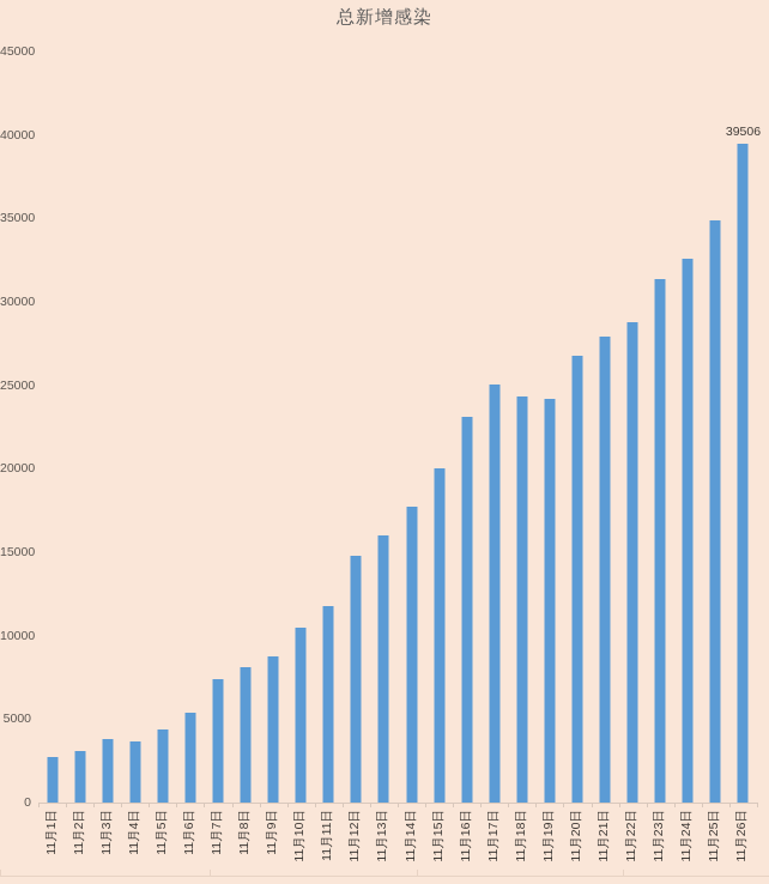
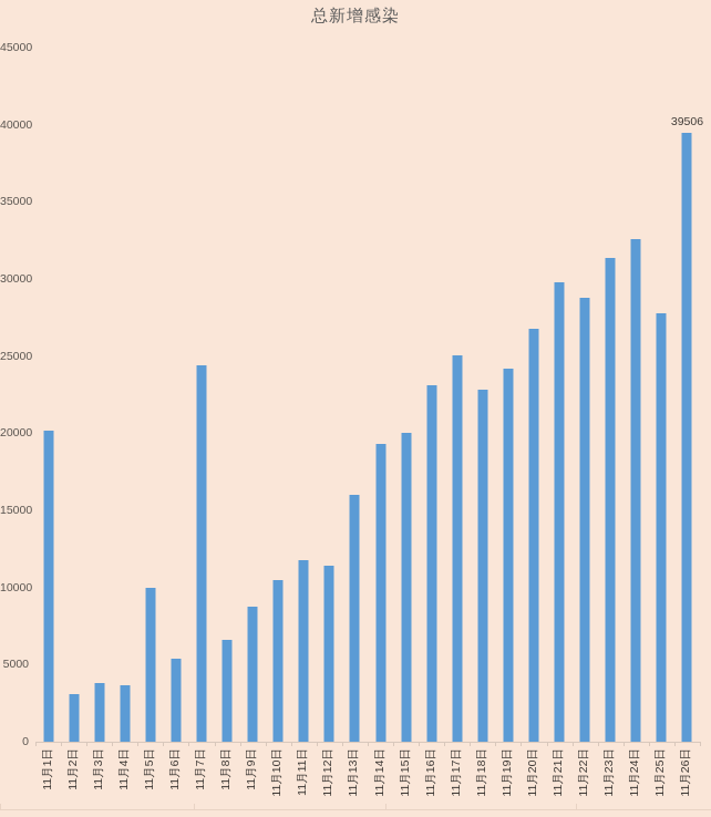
11月1日: 2800 -> 20200
11月5日: 4400 -> 10000
11月7日: 7400 -> 24400
11月8日: 8100 -> 6600
11月12日: 14800 -> 11400
11月14日: 17800 -> 19300
11月18日: 24300 -> 22800
11月21日: 27900 -> 29800
11月25日: 34900 -> 27800
